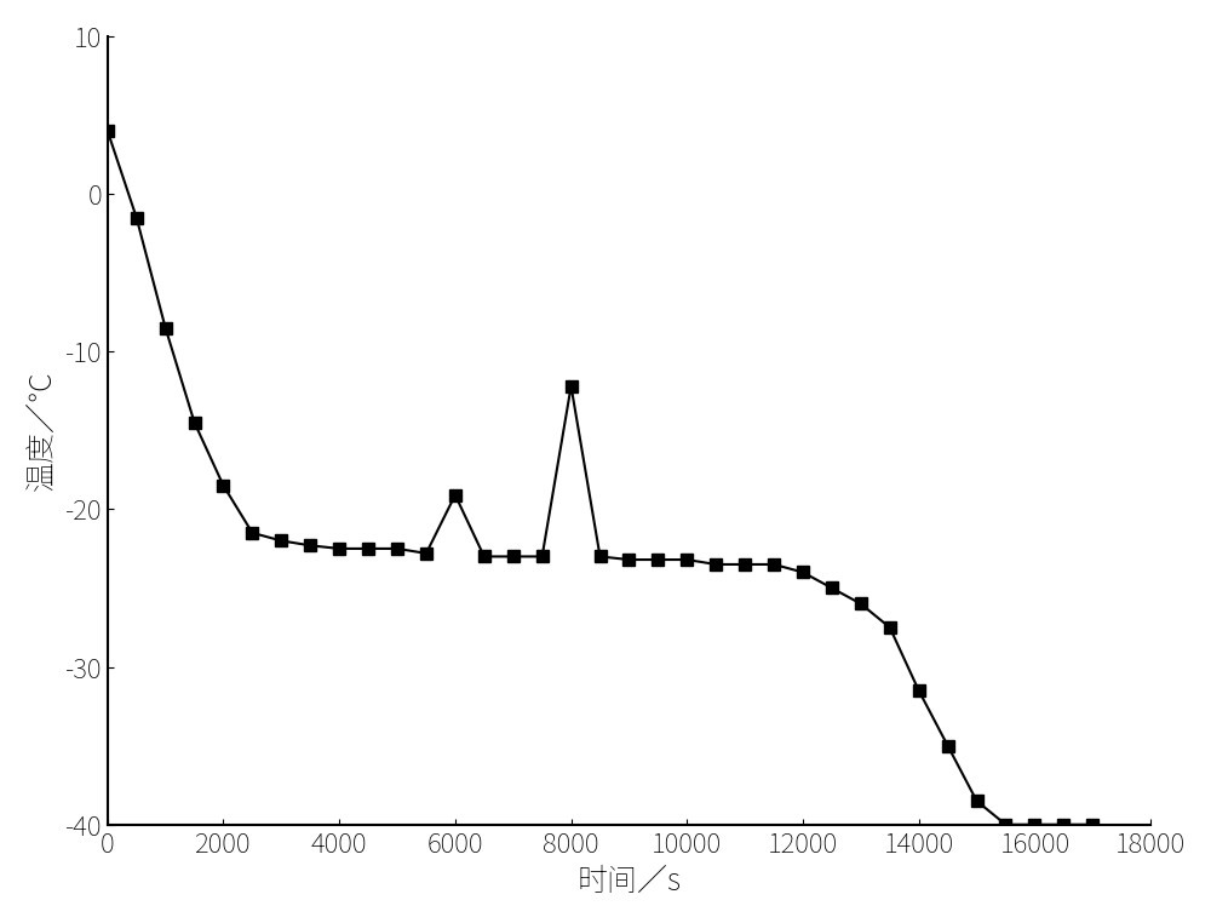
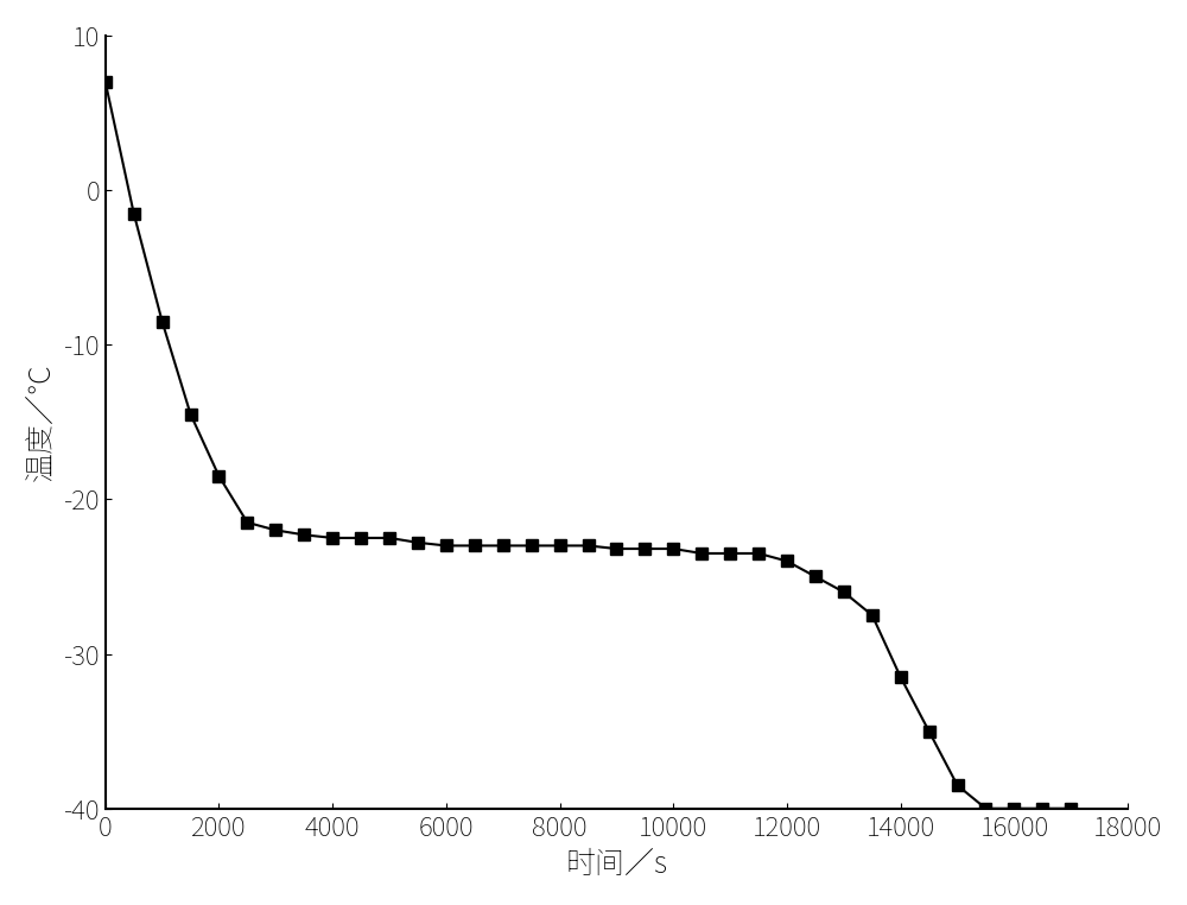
0: 4.0 -> 7.0
6000: -19.1 -> -23.0
8000: -12.2 -> -23.0
